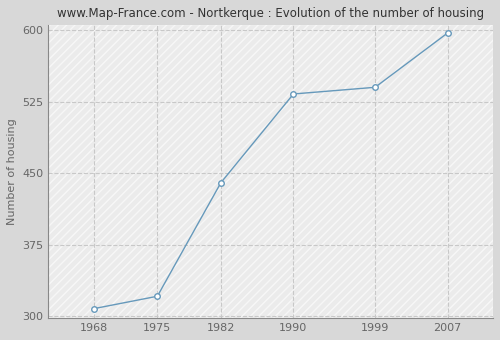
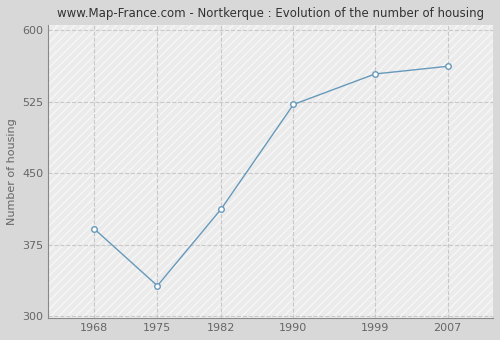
1968: 308 -> 392
1975: 321 -> 332
1982: 440 -> 412
1990: 533 -> 522
1999: 540 -> 554
2007: 597 -> 562
